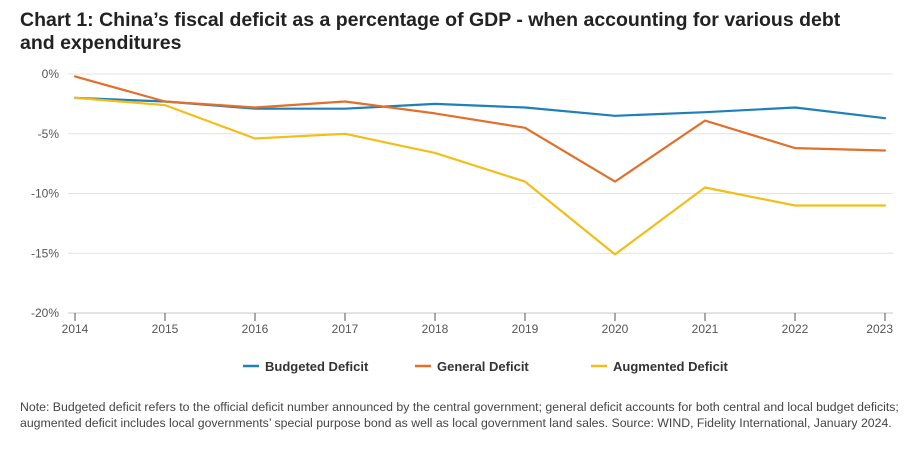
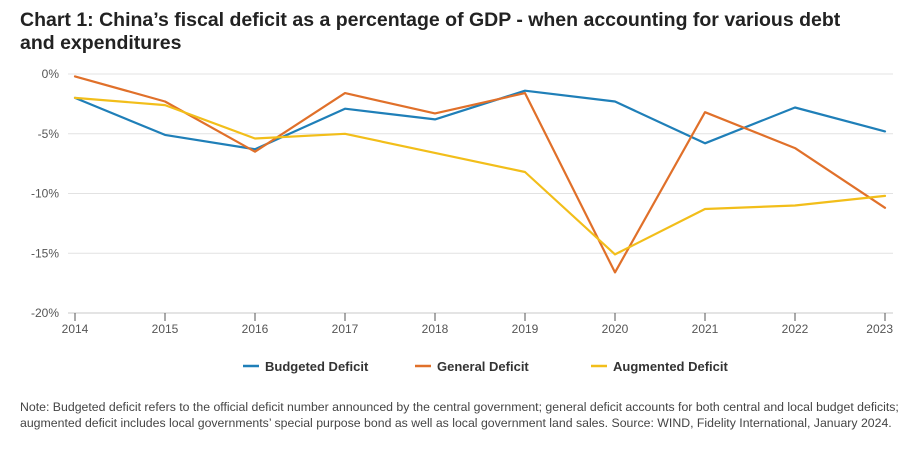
Budgeted Deficit/2015: -2.3% -> -5.1%
Budgeted Deficit/2016: -2.9% -> -6.3%
General Deficit/2016: -2.8% -> -6.5%
General Deficit/2017: -2.3% -> -1.6%
Budgeted Deficit/2018: -2.5% -> -3.8%
Budgeted Deficit/2019: -2.8% -> -1.4%
General Deficit/2019: -4.5% -> -1.6%
Augmented Deficit/2019: -9.0% -> -8.2%
Budgeted Deficit/2020: -3.5% -> -2.3%
General Deficit/2020: -9.0% -> -16.6%
Budgeted Deficit/2021: -3.2% -> -5.8%
General Deficit/2021: -3.9% -> -3.2%
Augmented Deficit/2021: -9.5% -> -11.3%
Budgeted Deficit/2023: -3.7% -> -4.8%
General Deficit/2023: -6.4% -> -11.2%
Augmented Deficit/2023: -11.0% -> -10.2%
